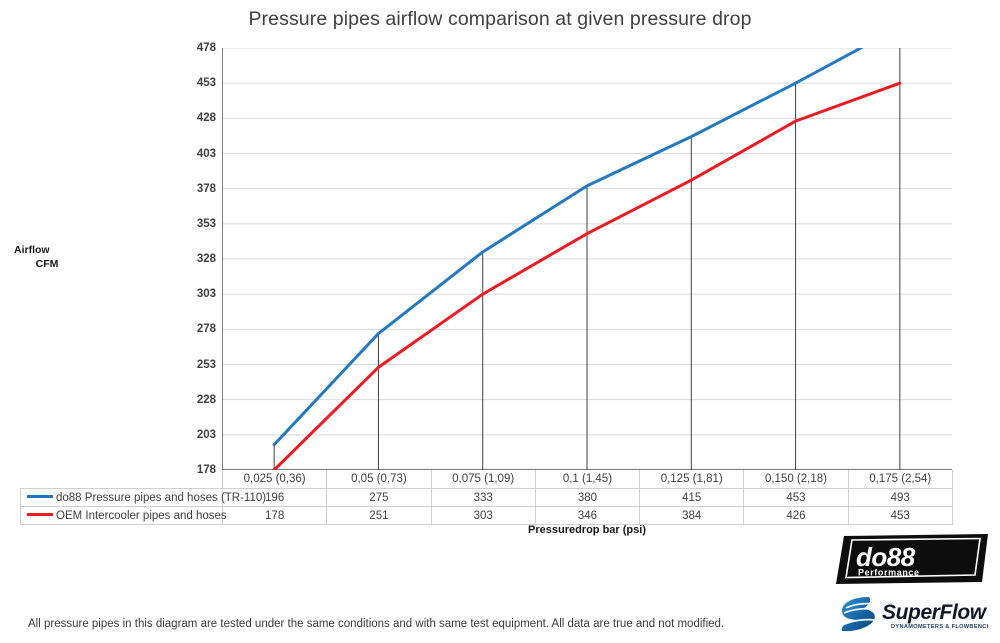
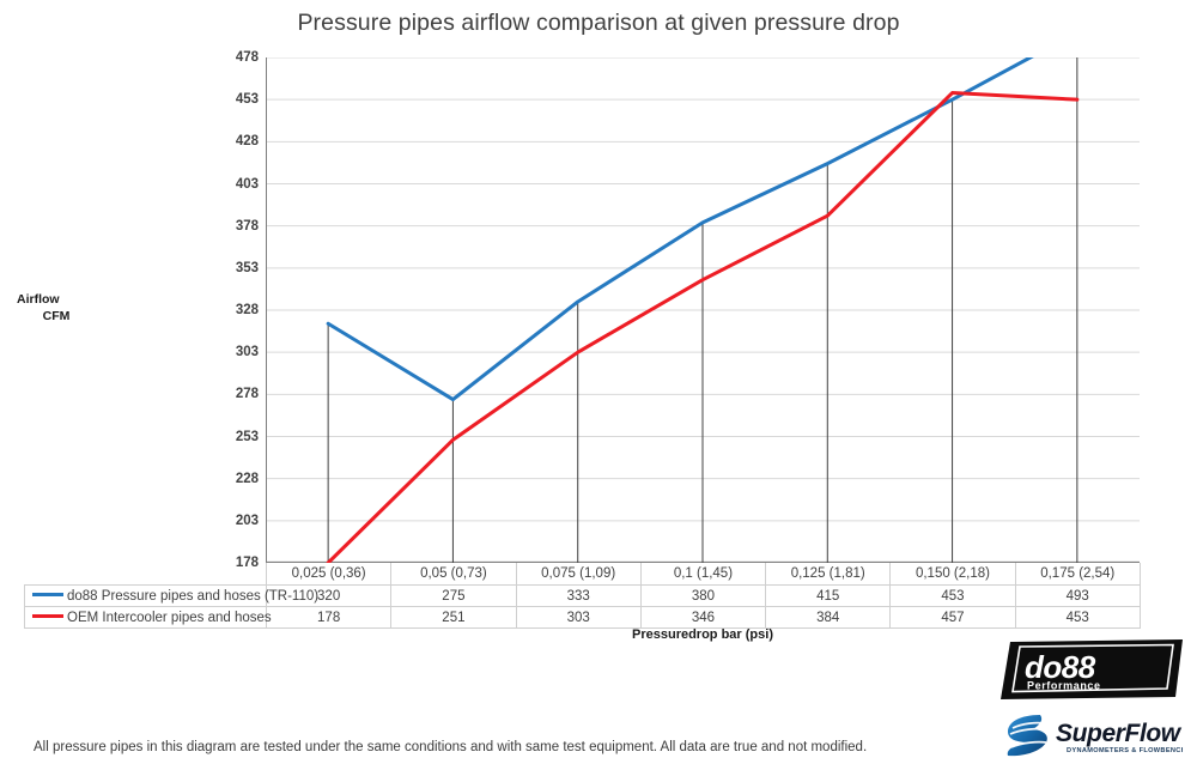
do88 Pressure pipes and hoses (TR-110)/0,025 (0,36): 196 -> 320
OEM Intercooler pipes and hoses/0,150 (2,18): 426 -> 457
